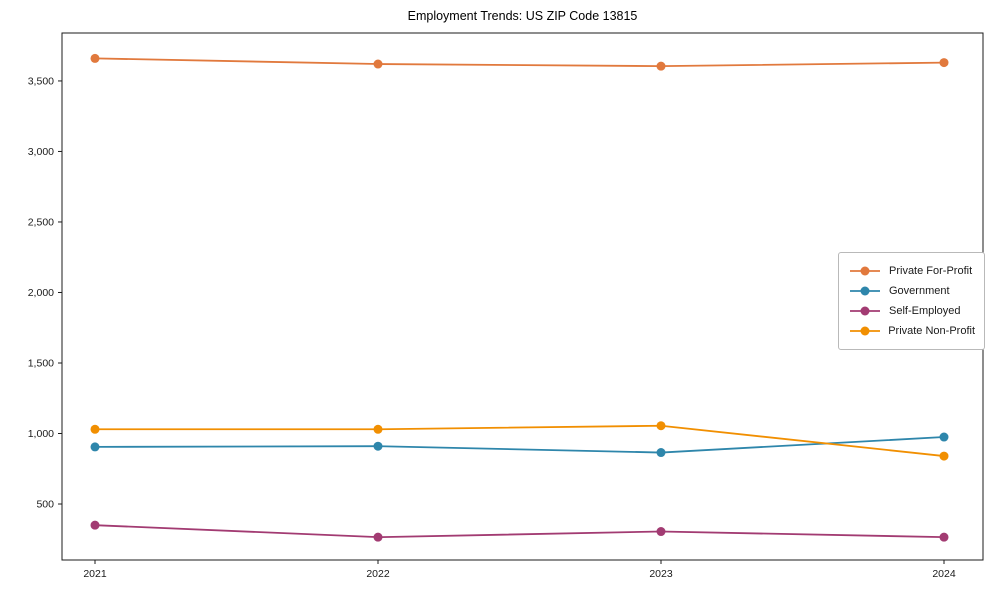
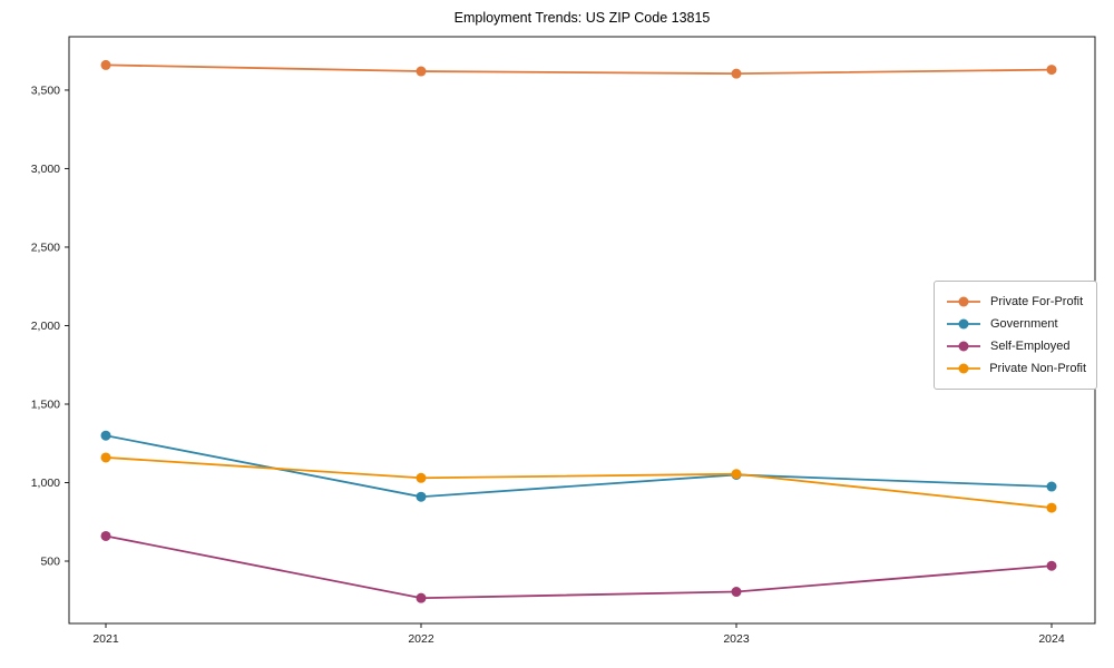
Government/2021: 900 -> 1300
Self-Employed/2021: 350 -> 660
Private Non-Profit/2021: 1030 -> 1160
Government/2023: 860 -> 1050
Self-Employed/2024: 260 -> 470
